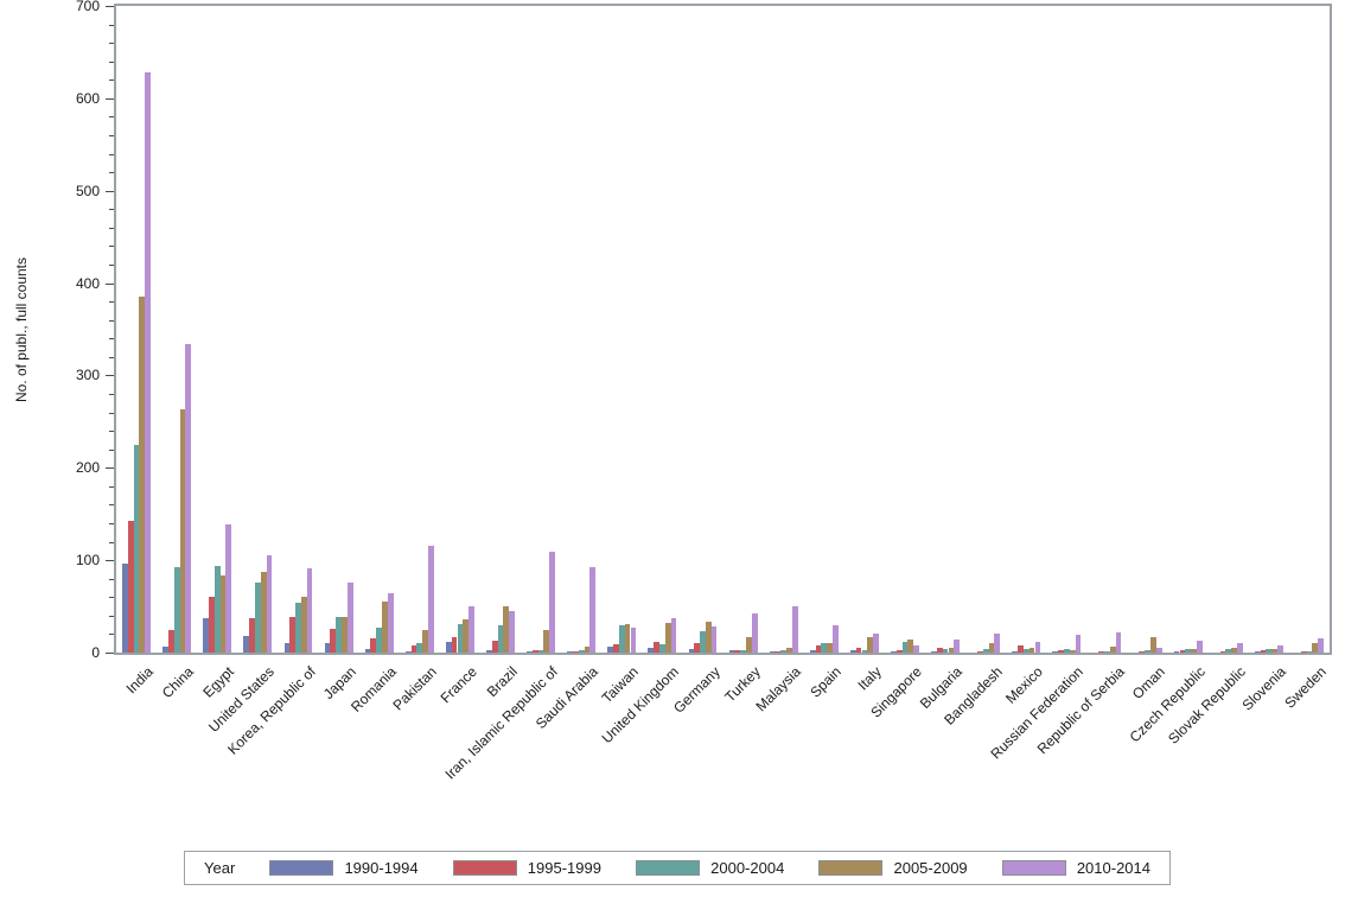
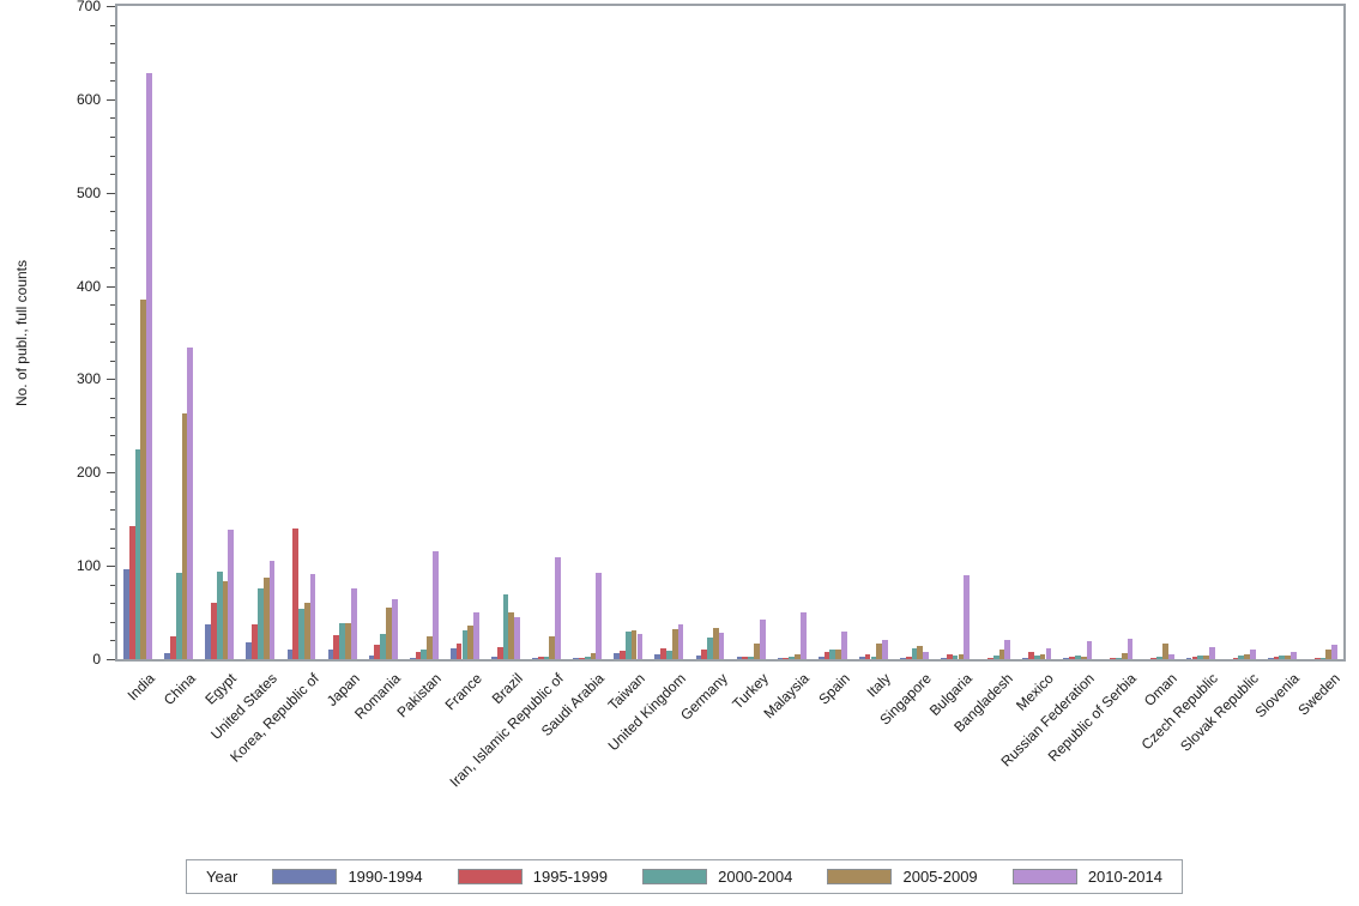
1995-1999/Korea, Republic of: 40 -> 140
2000-2004/Brazil: 30 -> 70
2010-2014/Bulgaria: 10 -> 90
